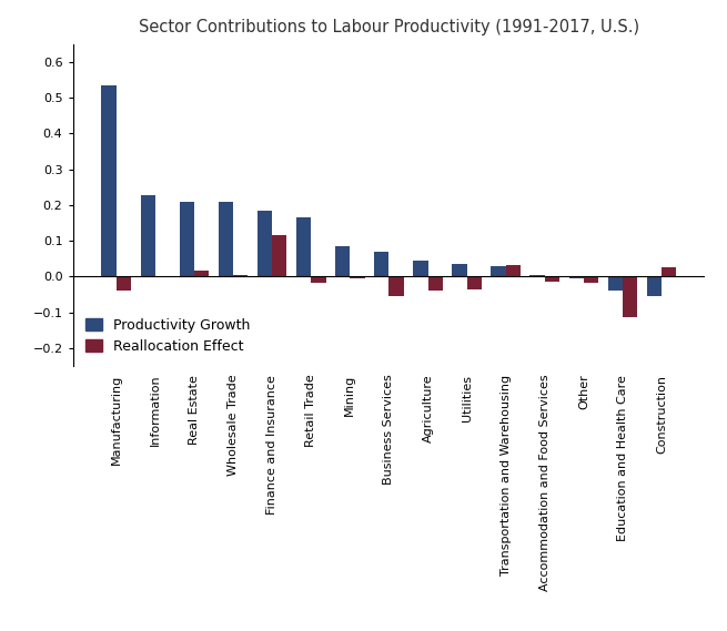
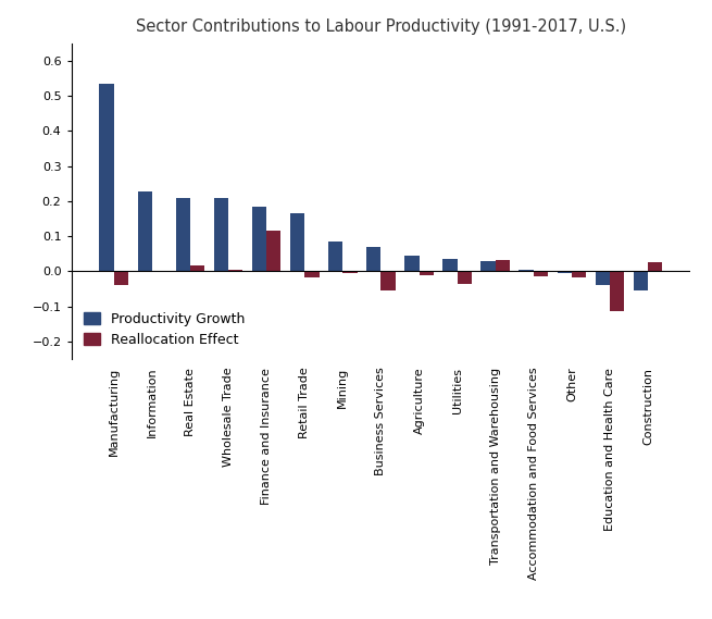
Reallocation Effect/Agriculture: -0.040 -> -0.010
